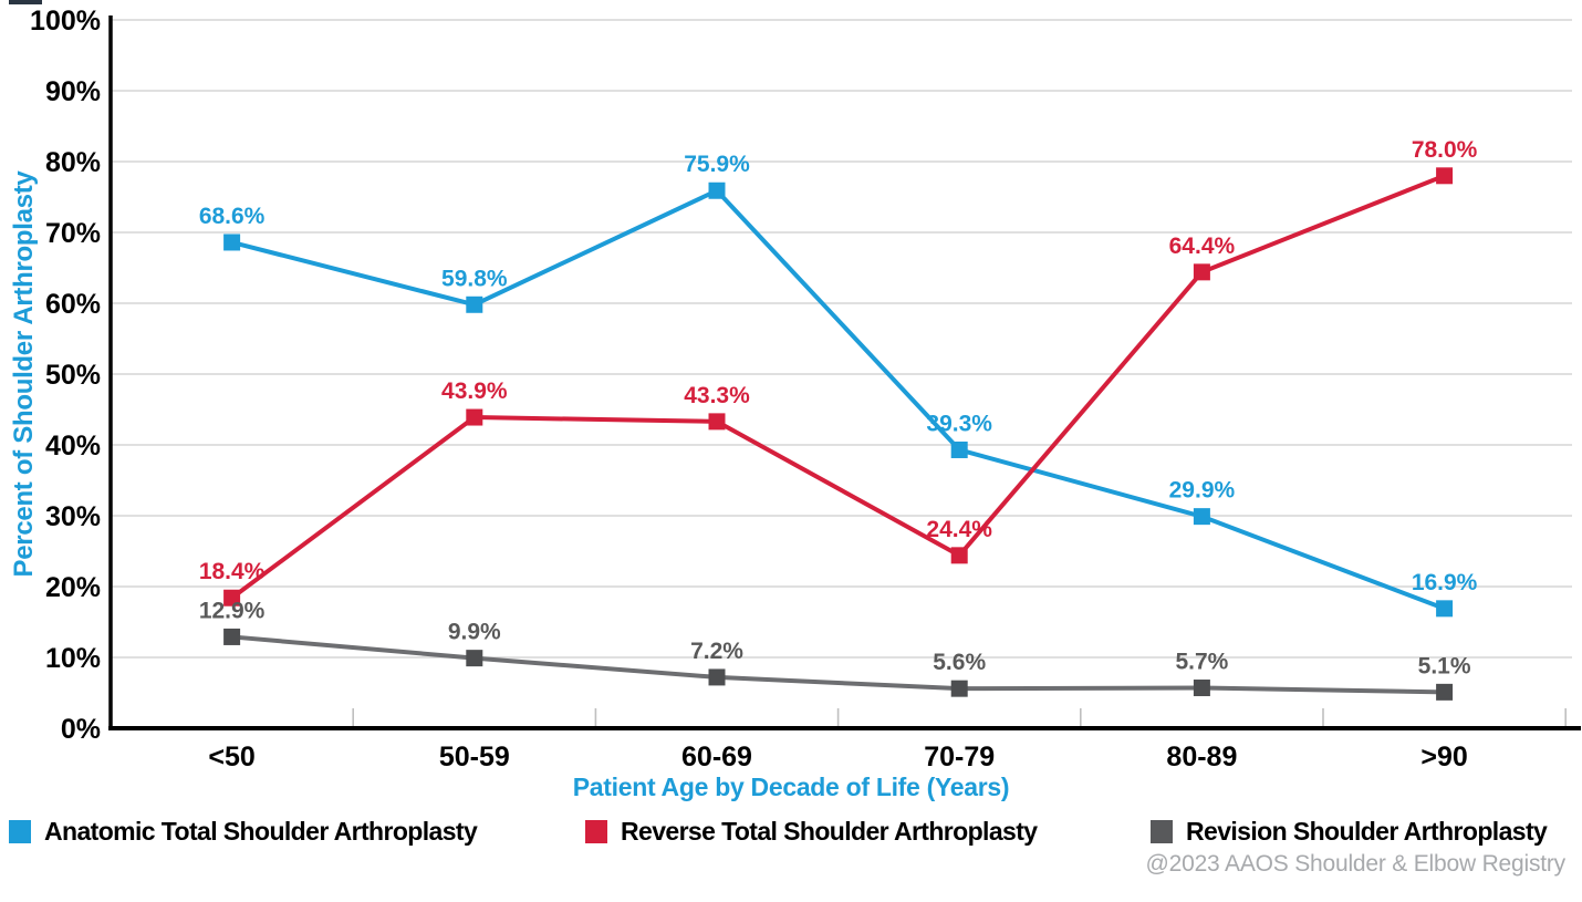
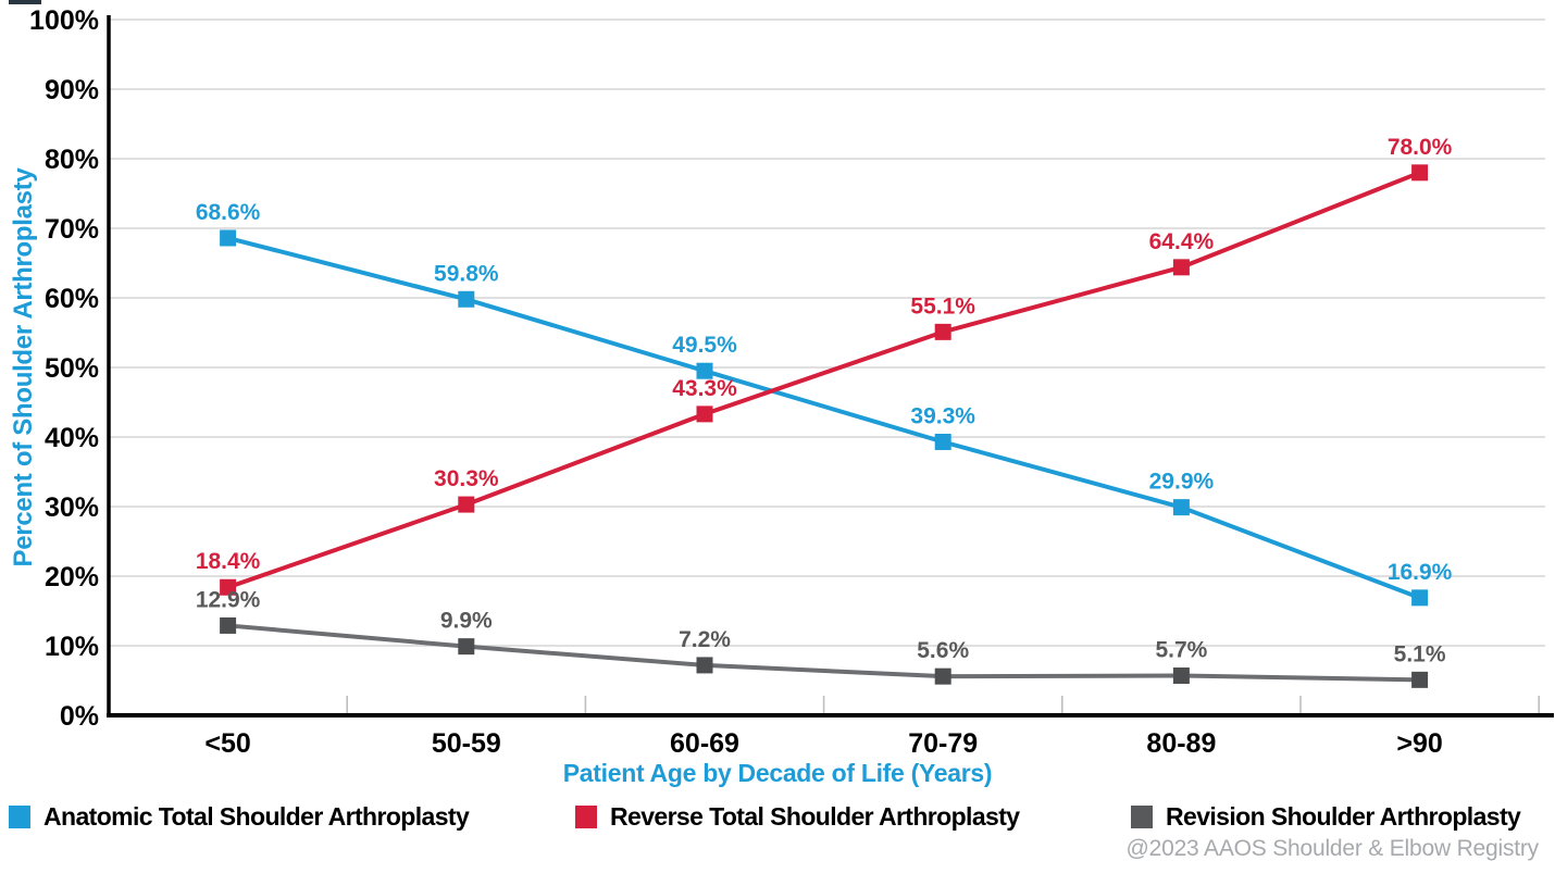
Reverse Total Shoulder Arthroplasty/50-59: 43.9% -> 30.3%
Anatomic Total Shoulder Arthroplasty/60-69: 75.9% -> 49.5%
Reverse Total Shoulder Arthroplasty/70-79: 24.4% -> 55.1%
